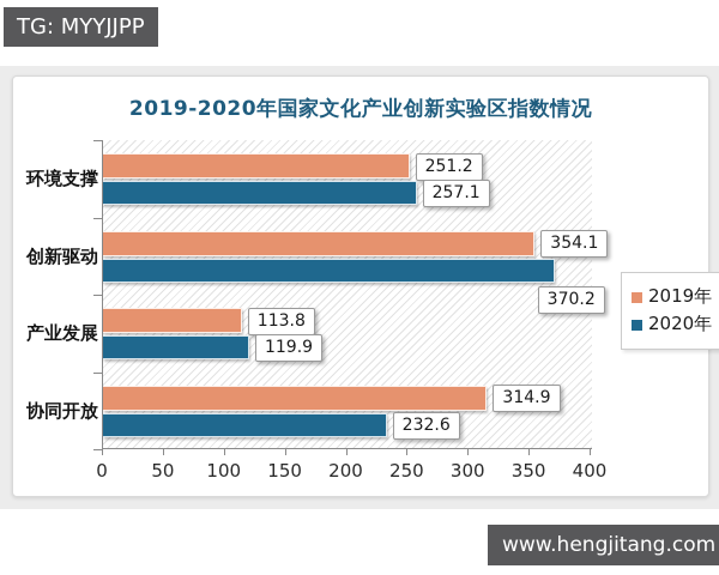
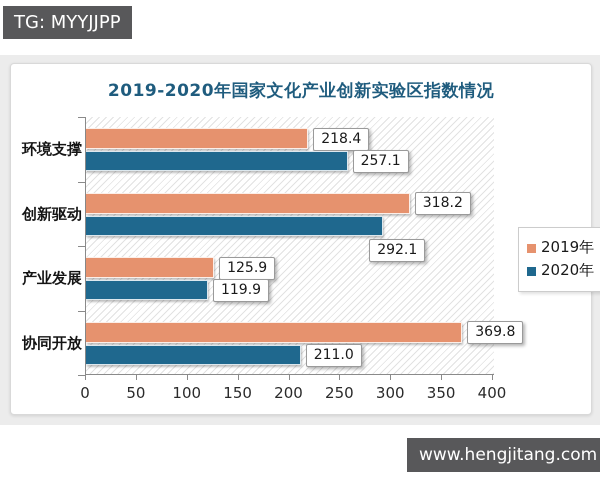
2019年/环境支撑: 251.2 -> 218.4
2019年/创新驱动: 354.1 -> 318.2
2020年/创新驱动: 370.2 -> 292.1
2019年/产业发展: 113.8 -> 125.9
2019年/协同开放: 314.9 -> 369.8
2020年/协同开放: 232.6 -> 211.0
